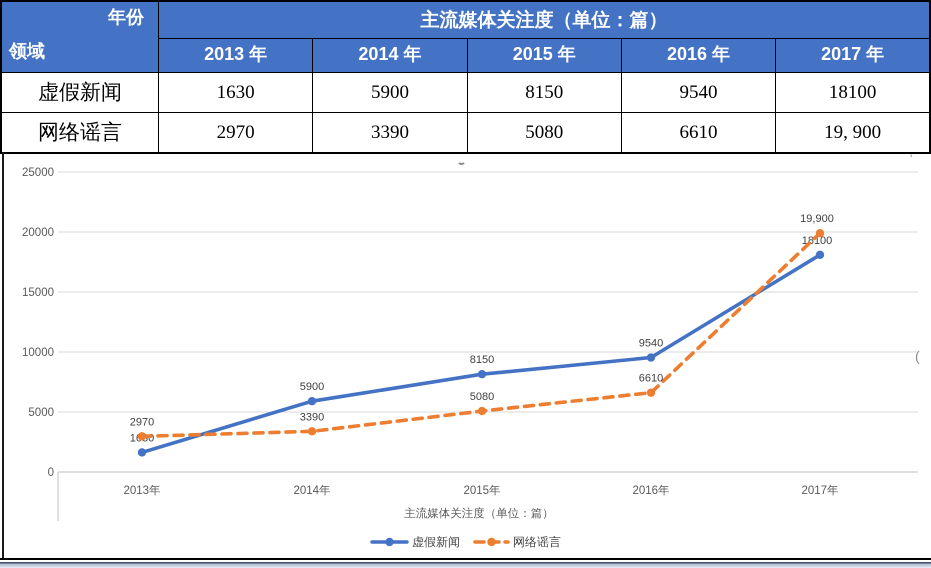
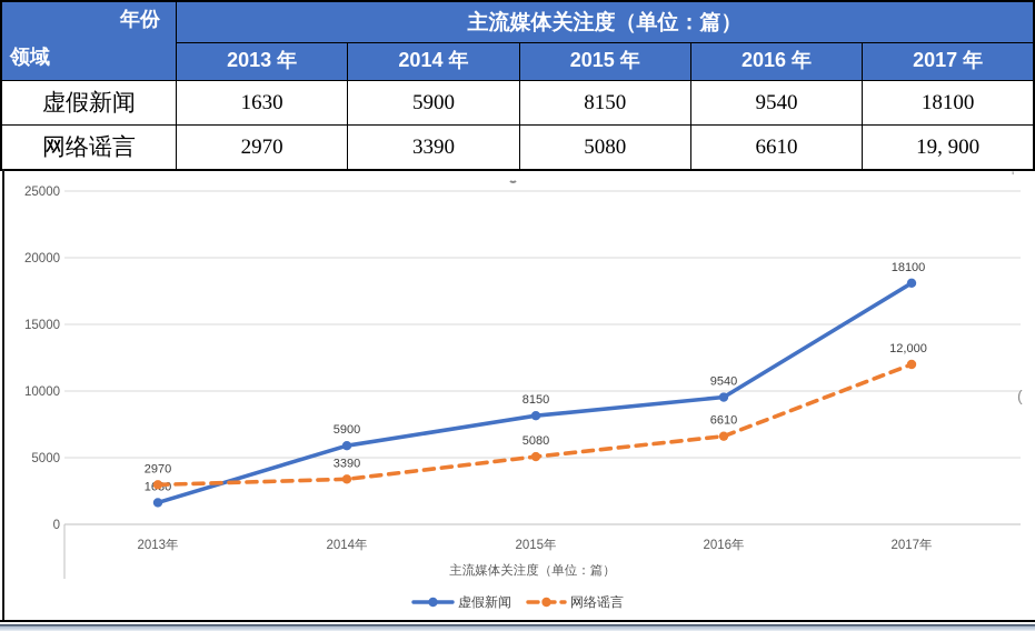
网络谣言/2017年: 19,900 -> 12,000
